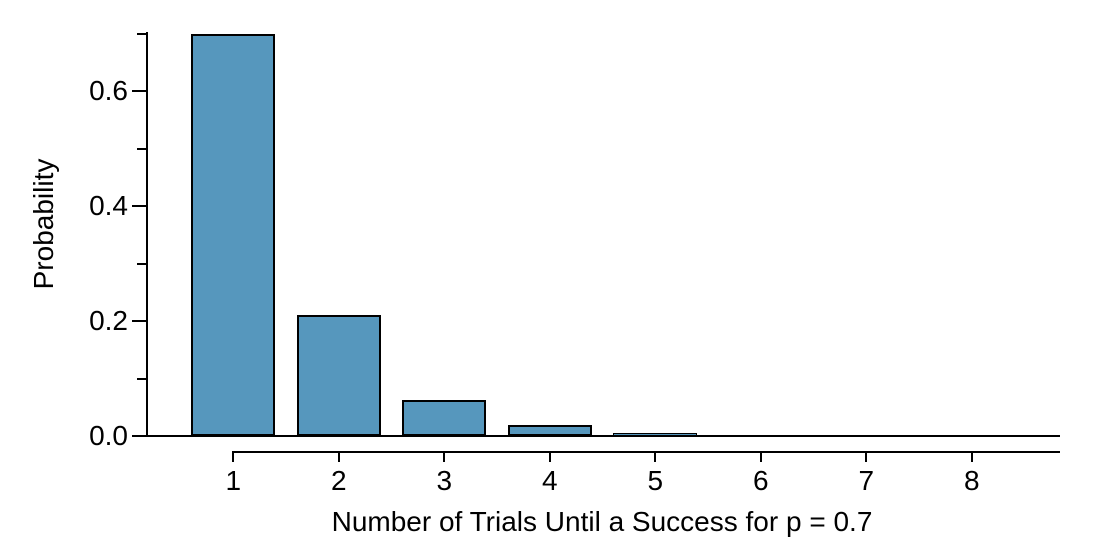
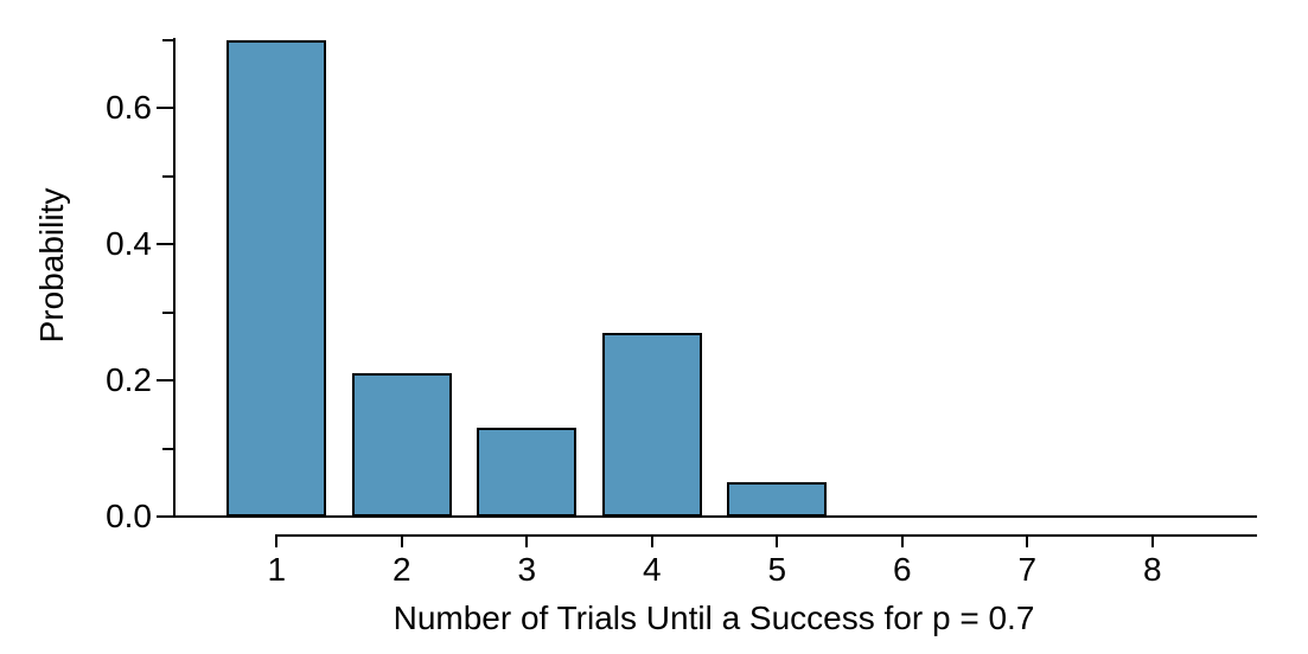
3: 0.06 -> 0.13
4: 0.02 -> 0.27
5: 0.01 -> 0.05
